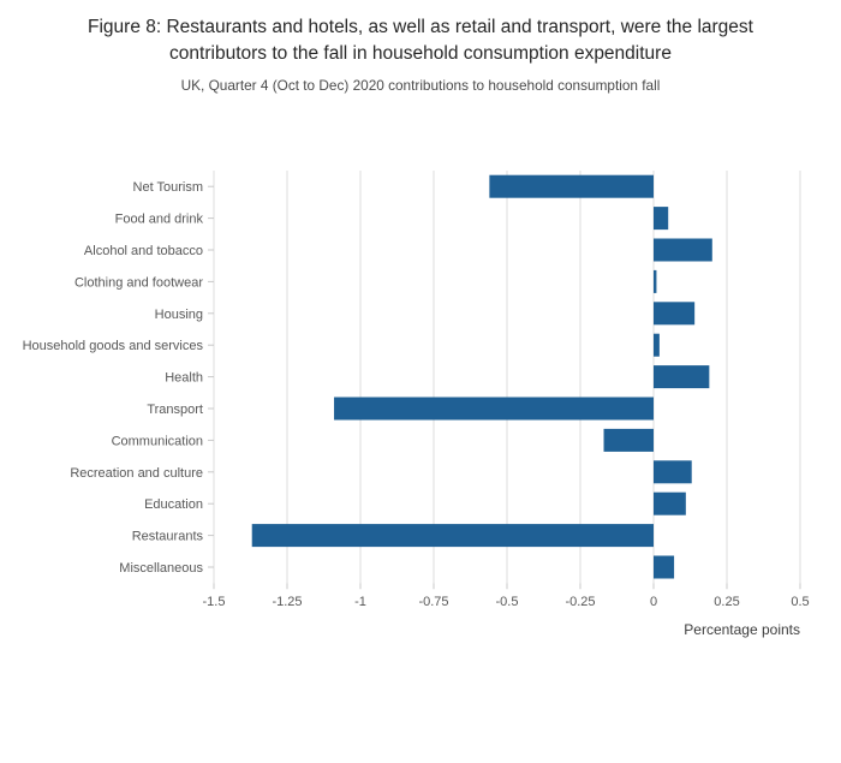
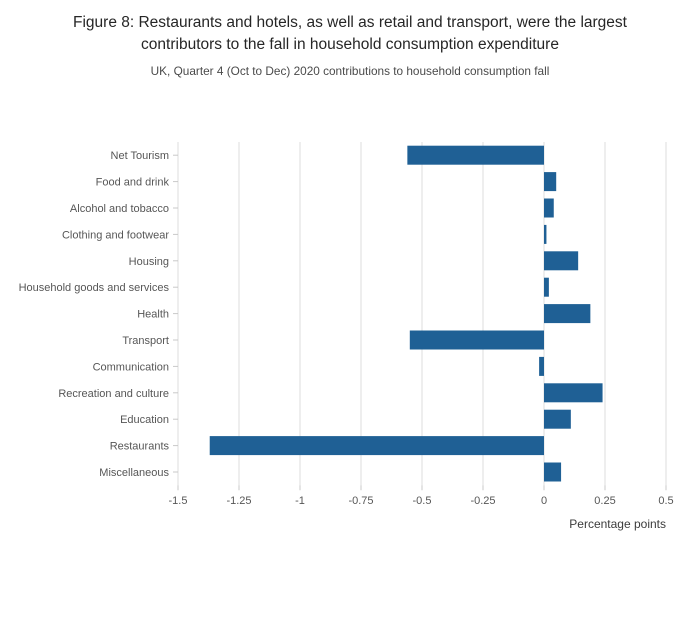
Alcohol and tobacco: 0.20 -> 0.04
Transport: -1.09 -> -0.55
Communication: -0.17 -> -0.02
Recreation and culture: 0.13 -> 0.24
